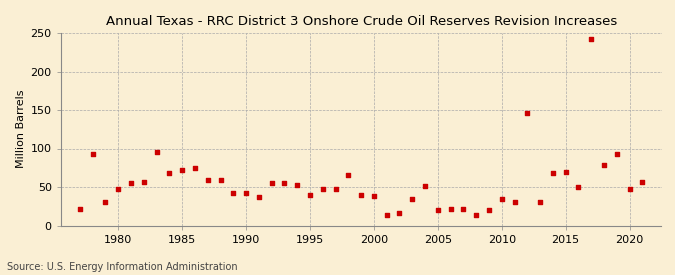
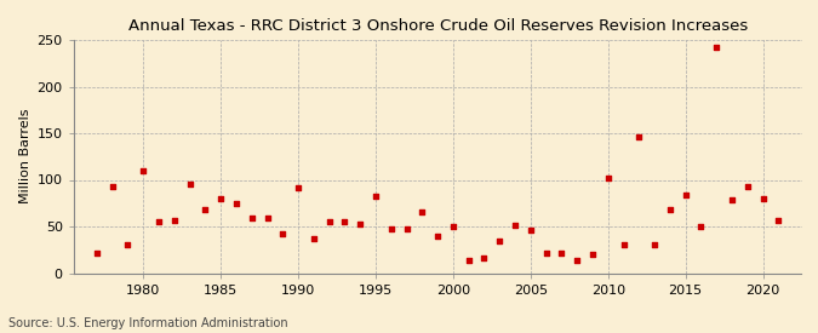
1980: 47 -> 110
1985: 72 -> 80
1990: 42 -> 92
1995: 40 -> 82
2000: 38 -> 50
2005: 20 -> 46
2010: 35 -> 102
2015: 70 -> 84
2020: 47 -> 80
